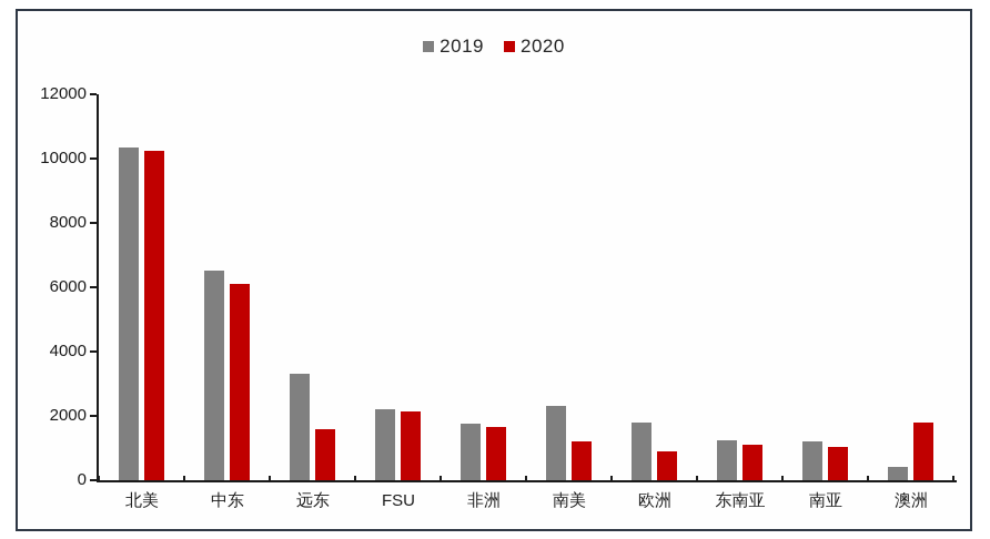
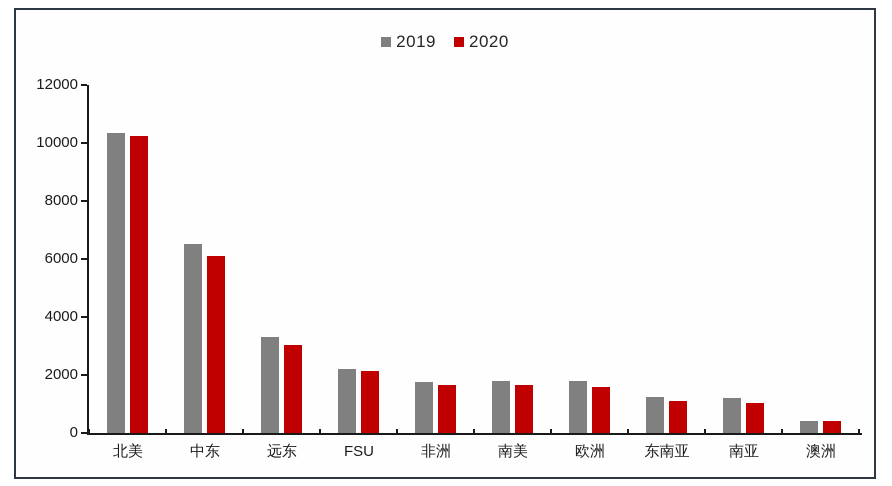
2020/远东: 1600 -> 3000
2019/南美: 2300 -> 1800
2020/南美: 1200 -> 1600
2020/欧洲: 900 -> 1600
2020/澳洲: 1800 -> 400
